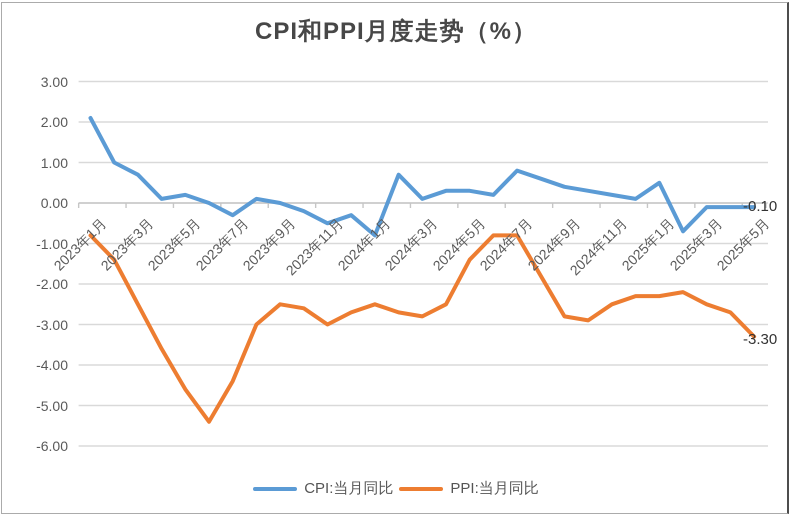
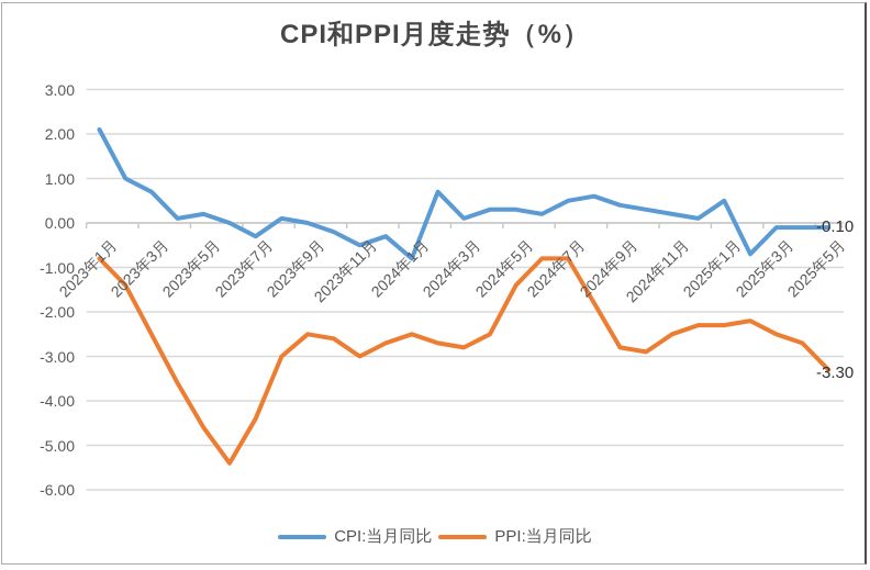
CPI:当月同比/2024年7月: 0.8 -> 0.5
